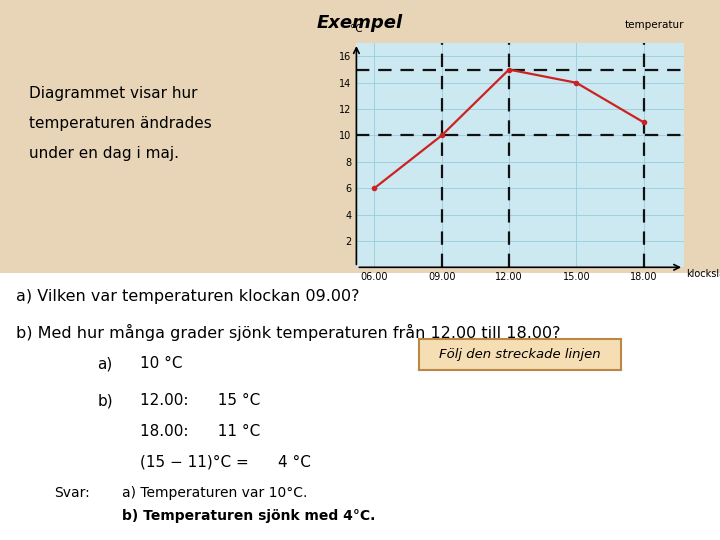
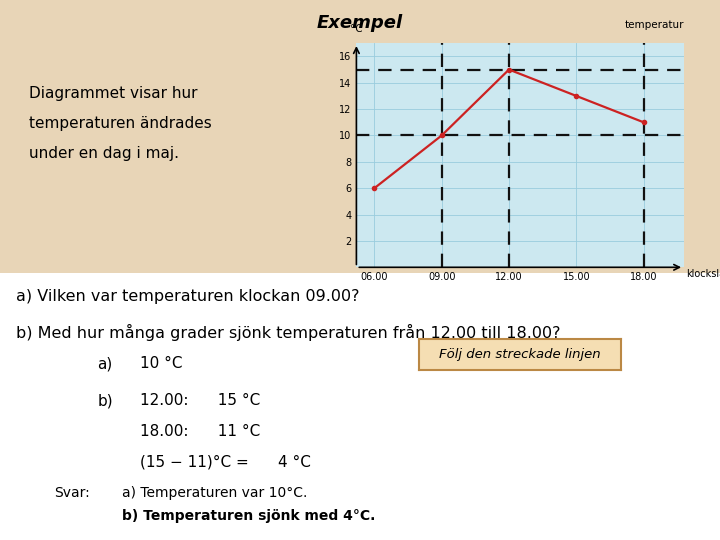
15.00: 14 -> 13
